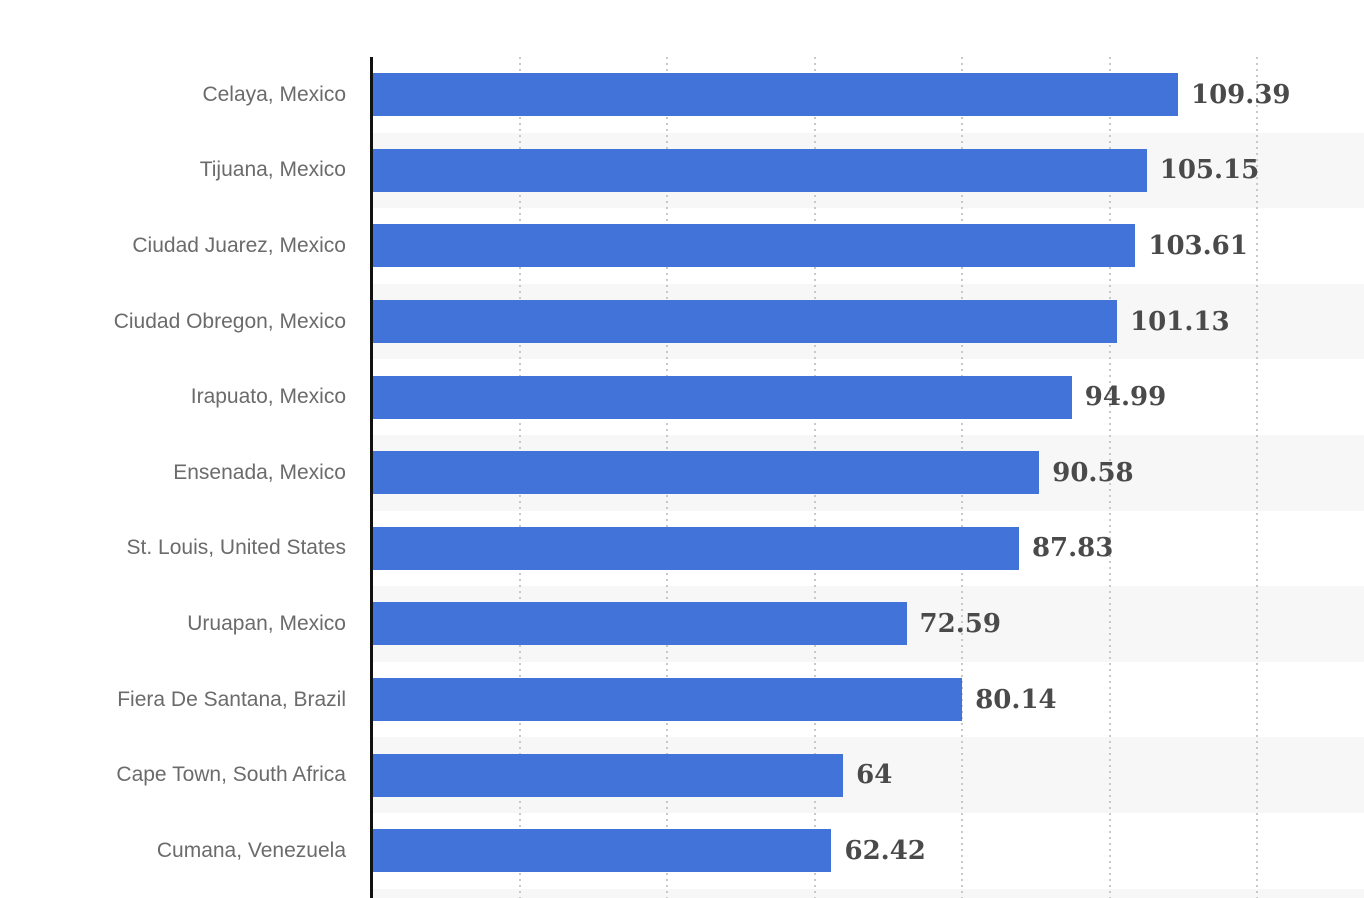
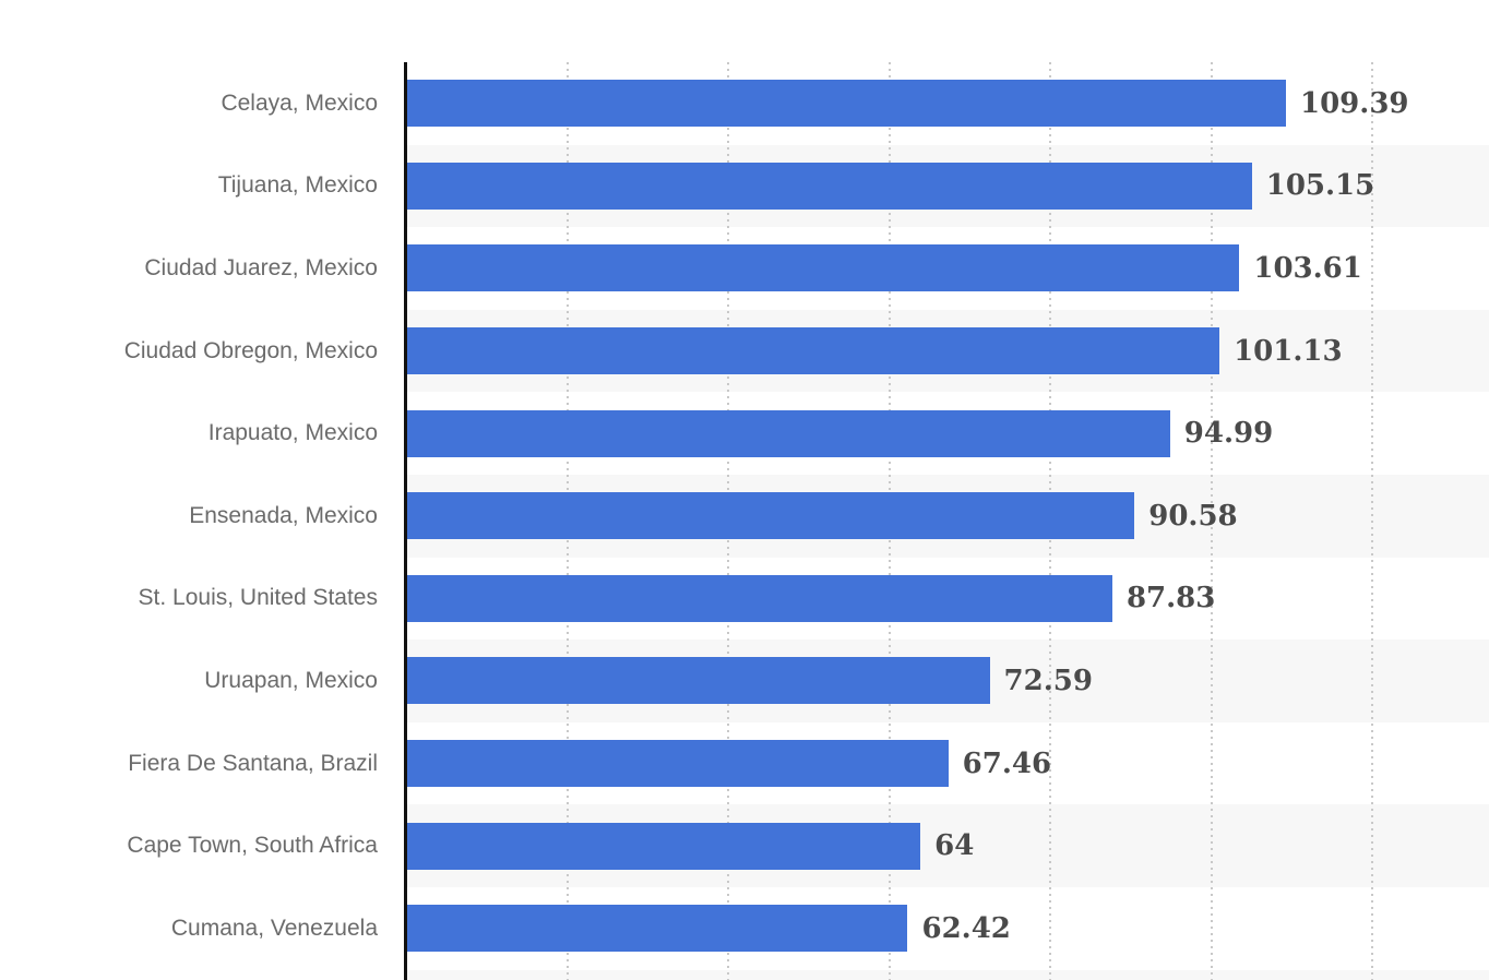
Fiera De Santana, Brazil: 80.14 -> 67.46
